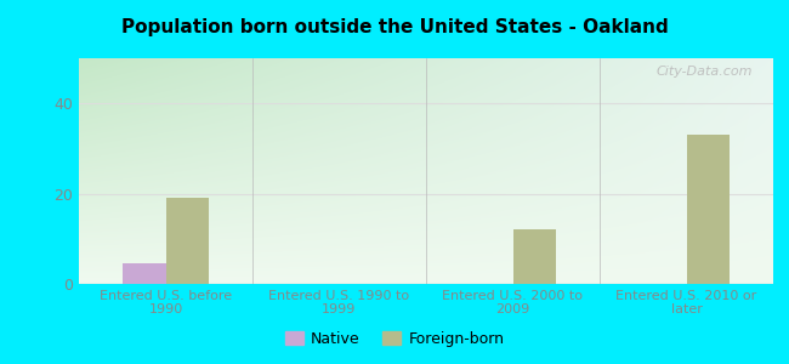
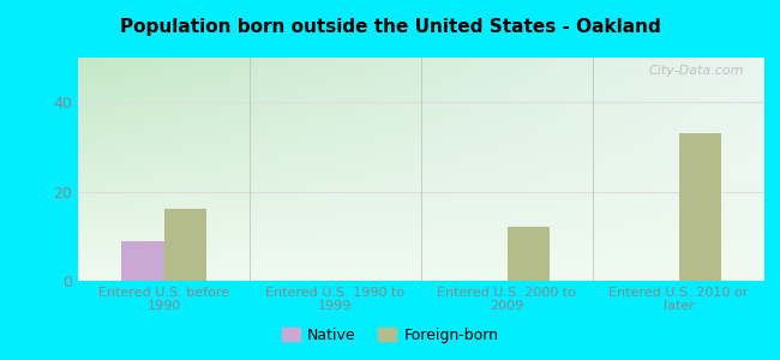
Native/Entered U.S. before 1990: 4.5 -> 9.0
Foreign-born/Entered U.S. before 1990: 19 -> 16
